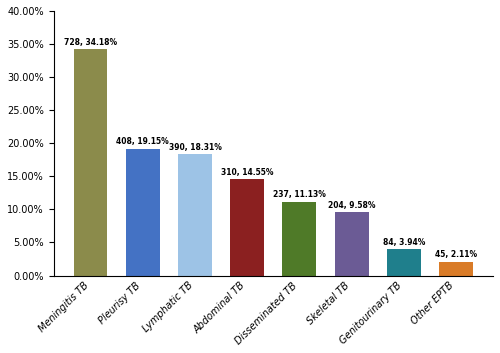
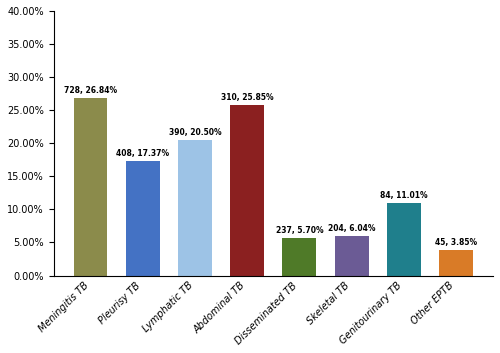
Meningitis TB: 34.18% -> 26.84%
Pleurisy TB: 19.15% -> 17.37%
Lymphatic TB: 18.31% -> 20.50%
Abdominal TB: 14.55% -> 25.85%
Disseminated TB: 11.13% -> 5.70%
Skeletal TB: 9.58% -> 6.04%
Genitourinary TB: 3.94% -> 11.01%
Other EPTB: 2.11% -> 3.85%
